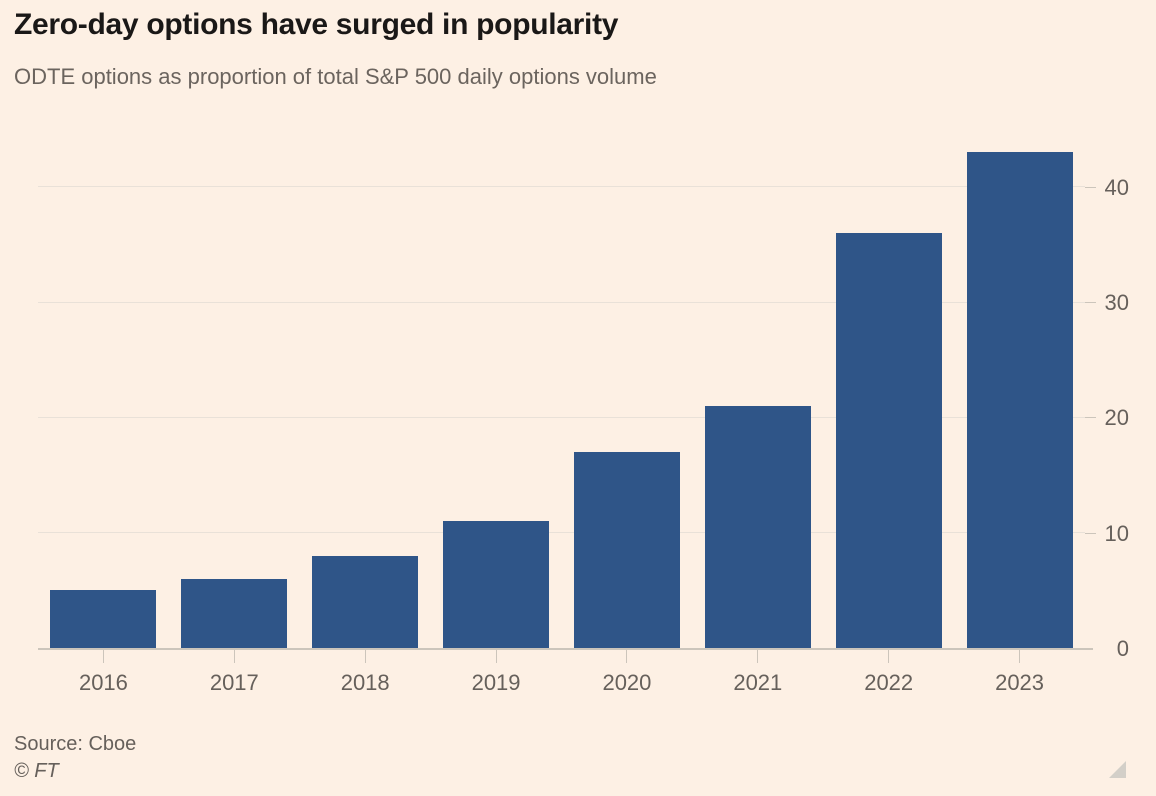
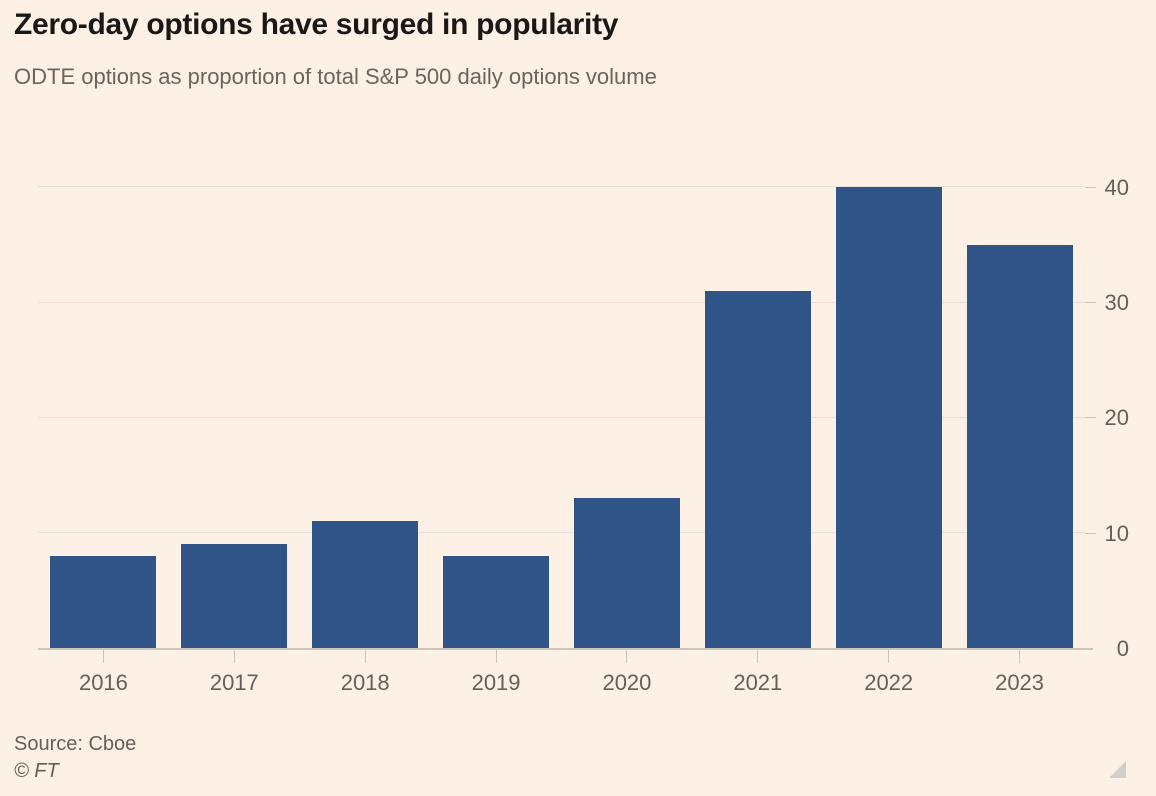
2016: 5 -> 8
2017: 6 -> 9
2018: 8 -> 11
2019: 11 -> 8
2020: 17 -> 13
2021: 21 -> 31
2022: 36 -> 40
2023: 43 -> 35
